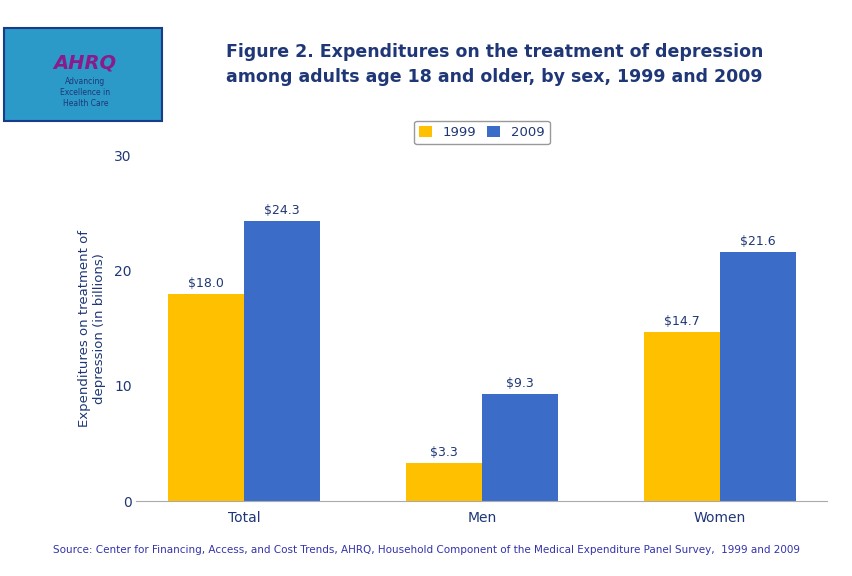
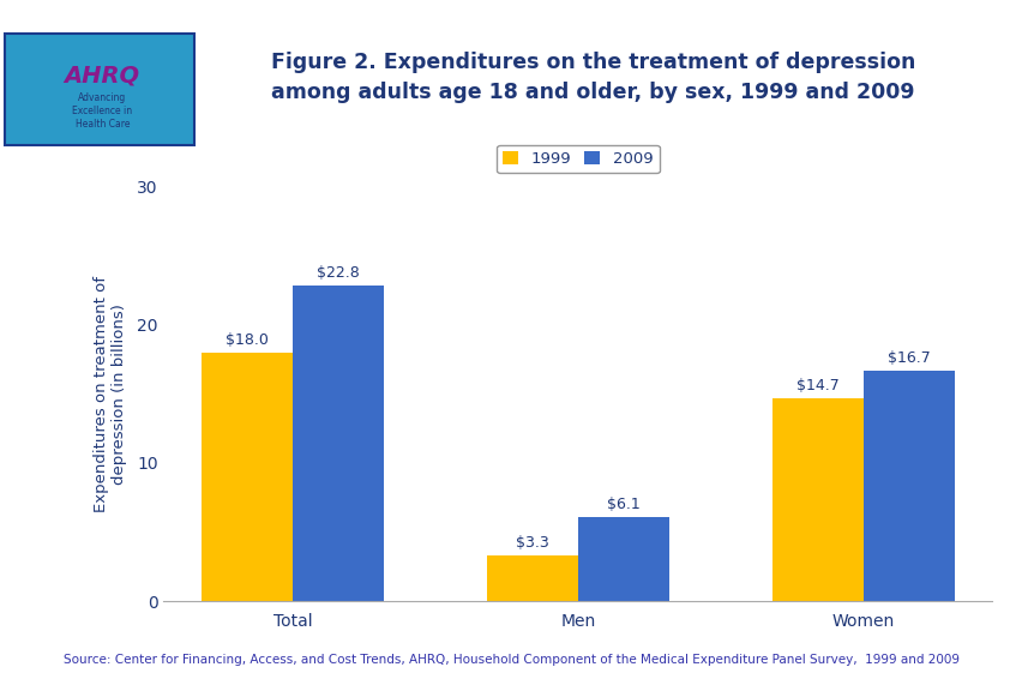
2009/Total: $24.3 -> $22.8
2009/Men: $9.3 -> $6.1
2009/Women: $21.6 -> $16.7
